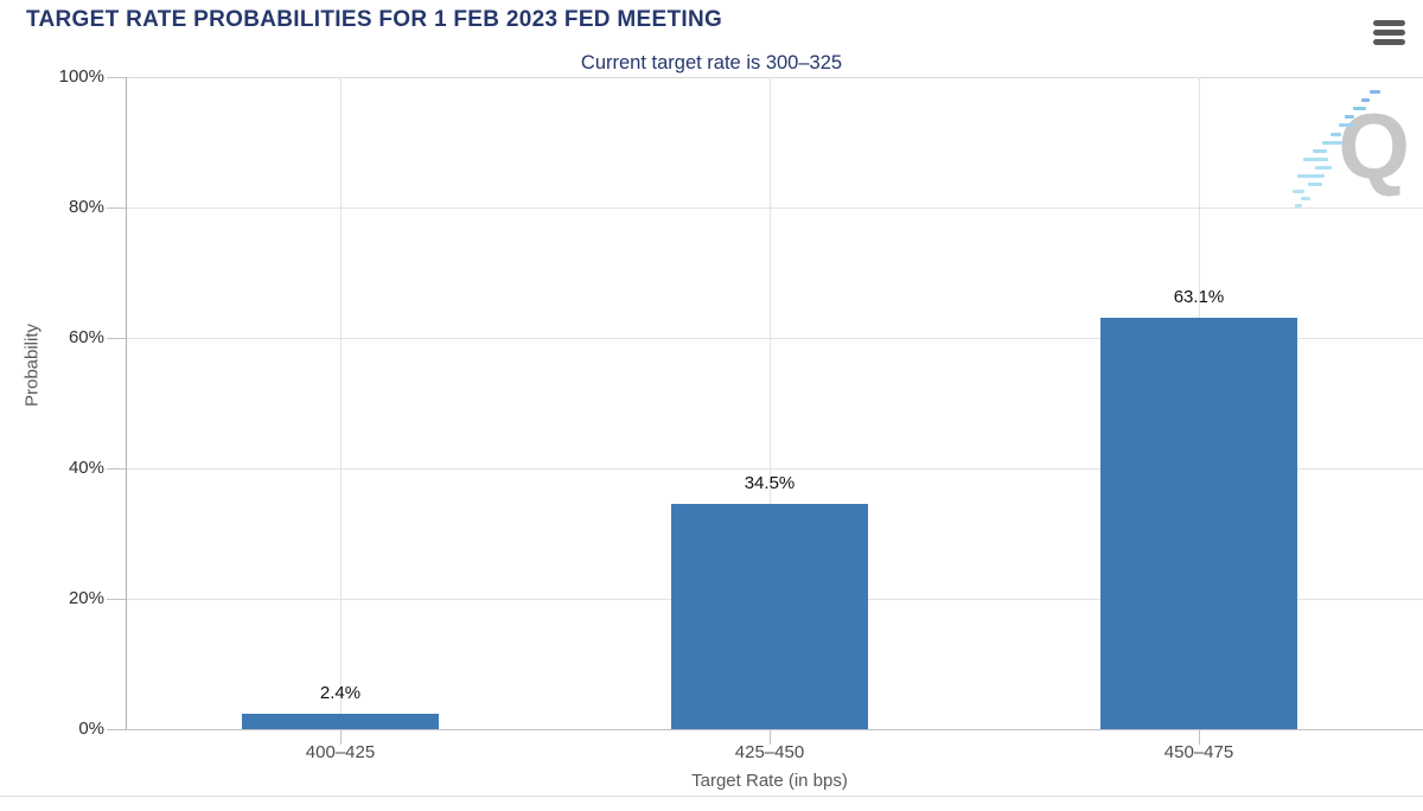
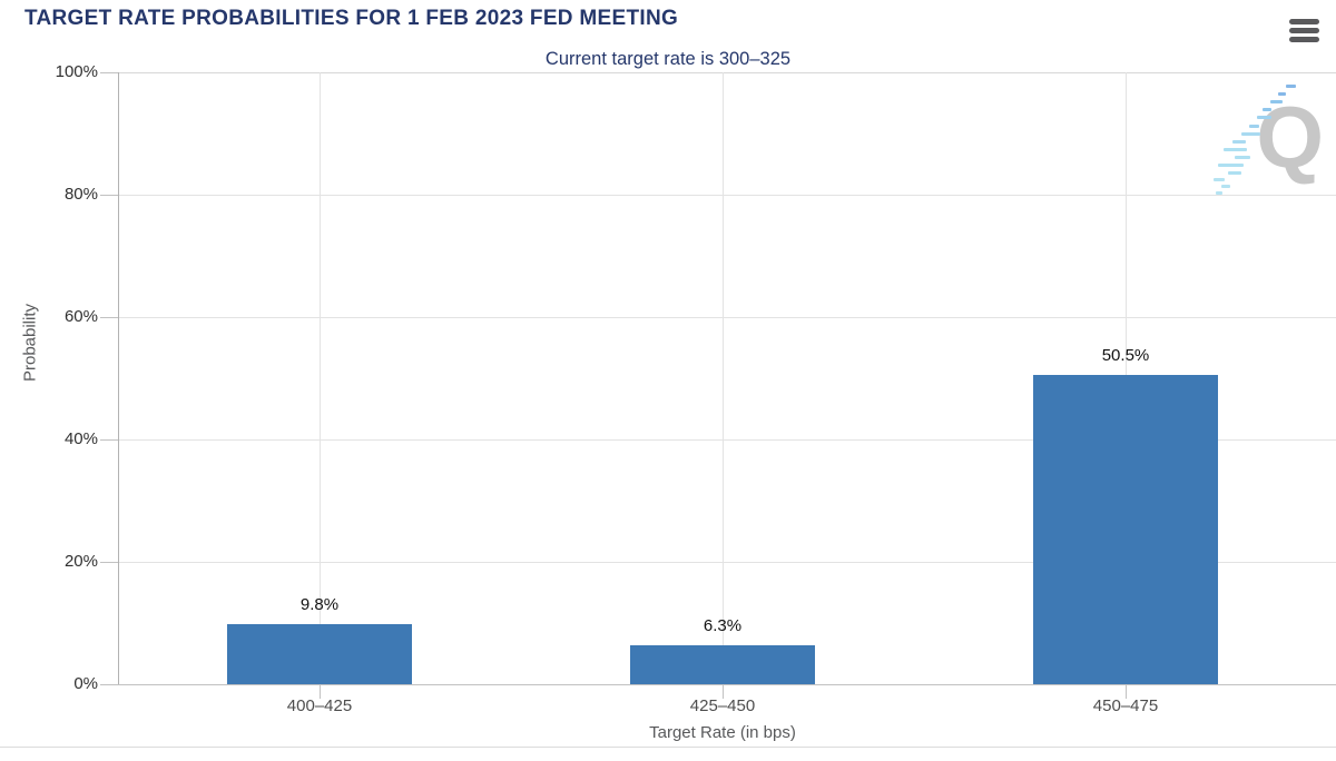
400–425: 2.4% -> 9.8%
425–450: 34.5% -> 6.3%
450–475: 63.1% -> 50.5%
